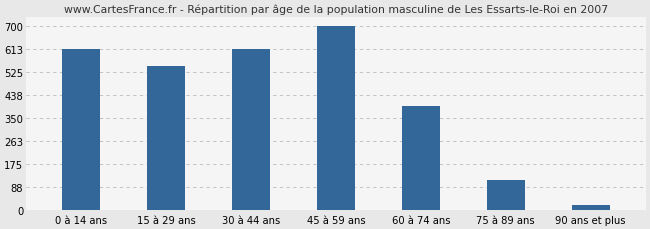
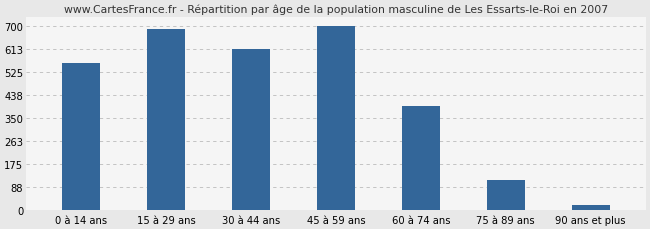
0 à 14 ans: 613 -> 560
15 à 29 ans: 550 -> 690
